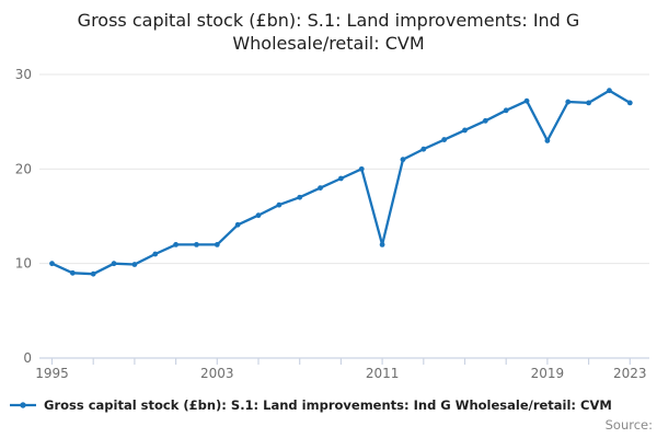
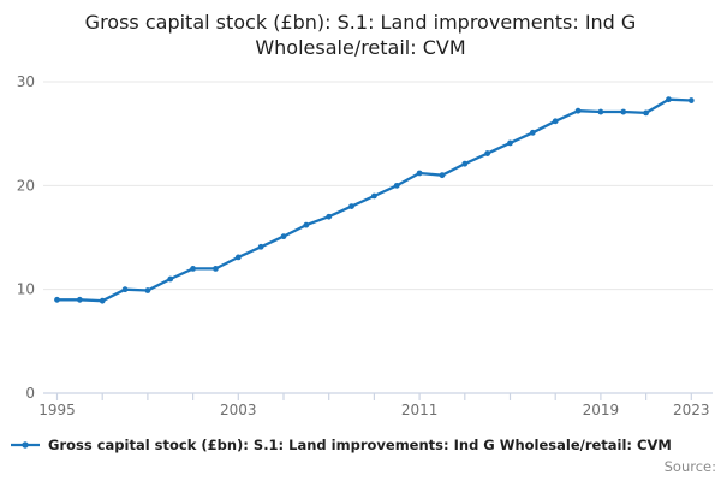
1995: 10 -> 9
2003: 12 -> 13
2011: 12 -> 21
2019: 23 -> 27
2023: 27 -> 28
